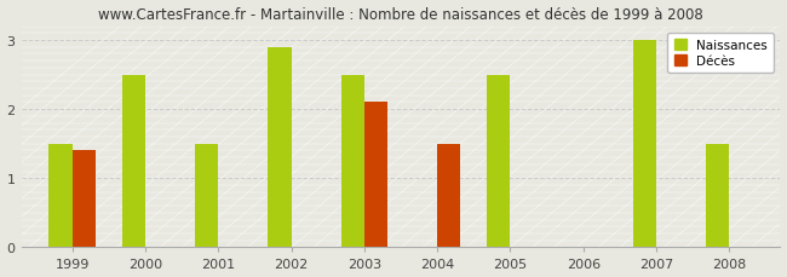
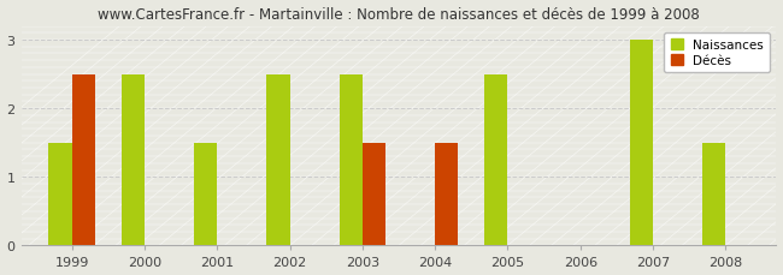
Décès/1999: 1.4 -> 2.5
Naissances/2002: 2.9 -> 2.5
Décès/2003: 2.1 -> 1.5
